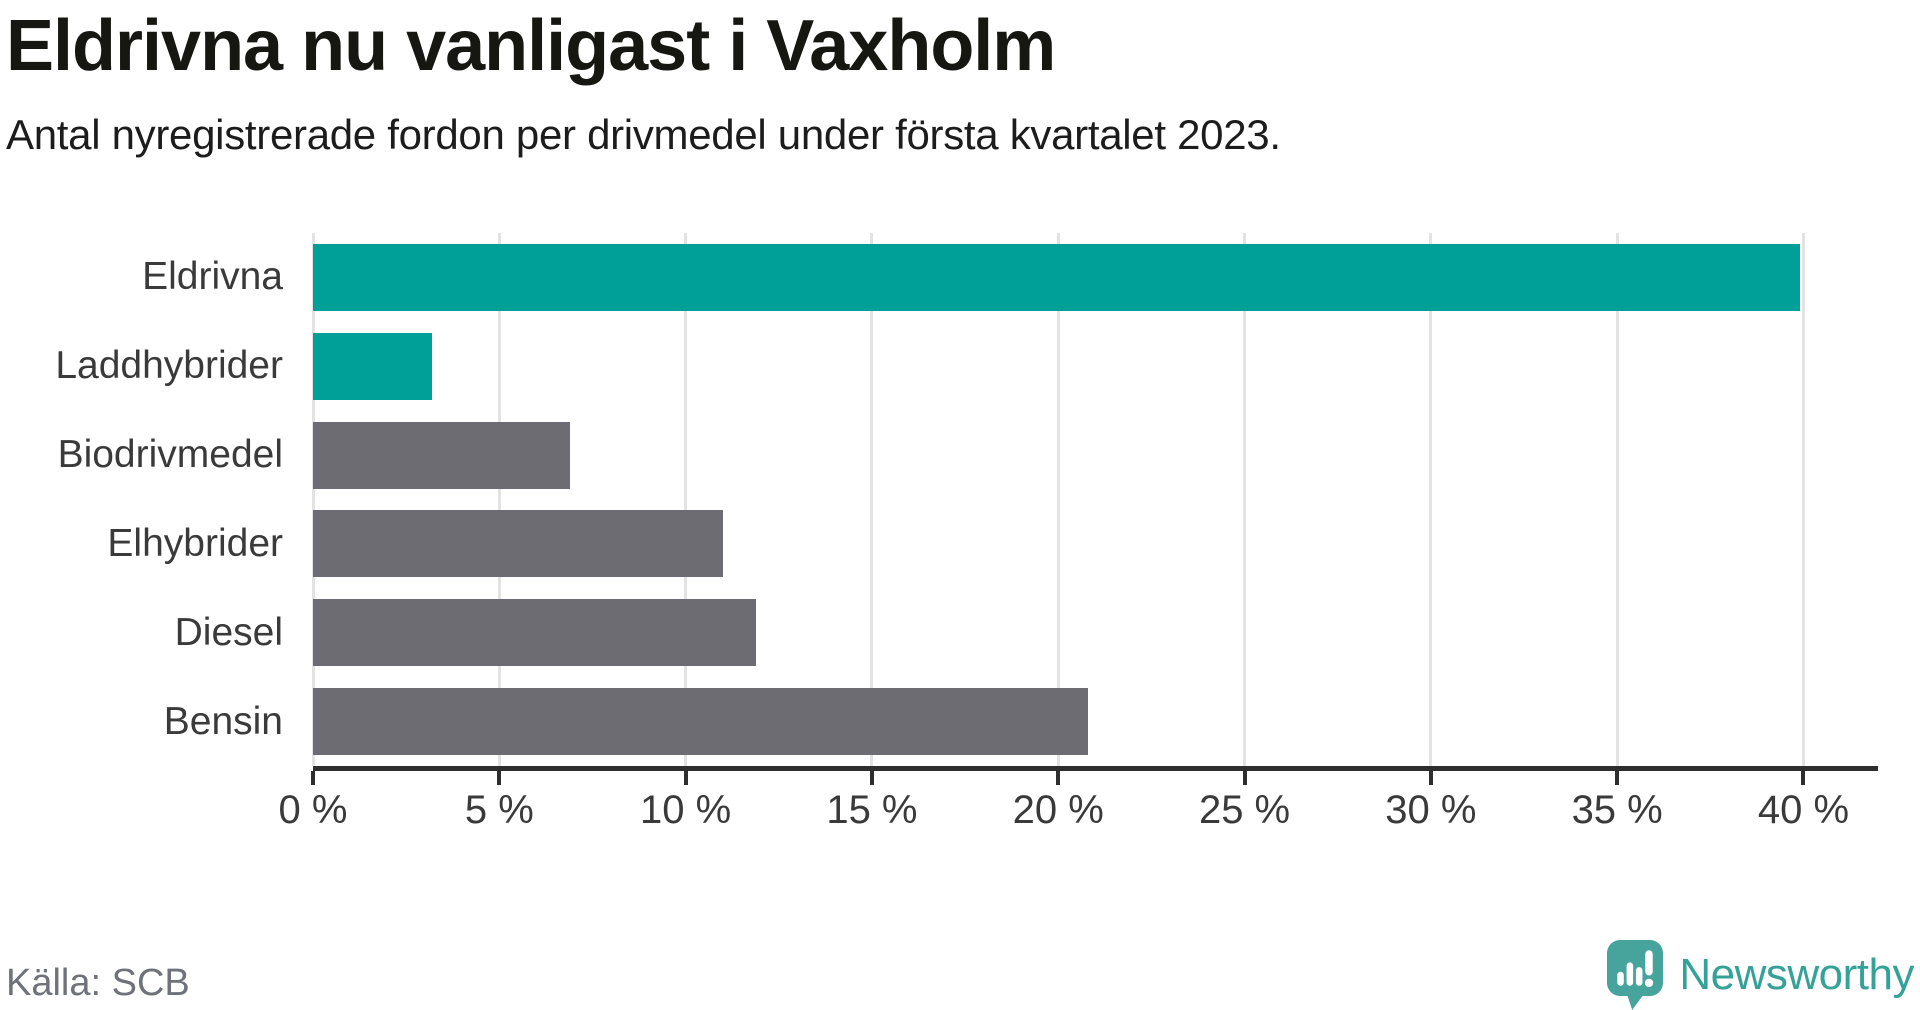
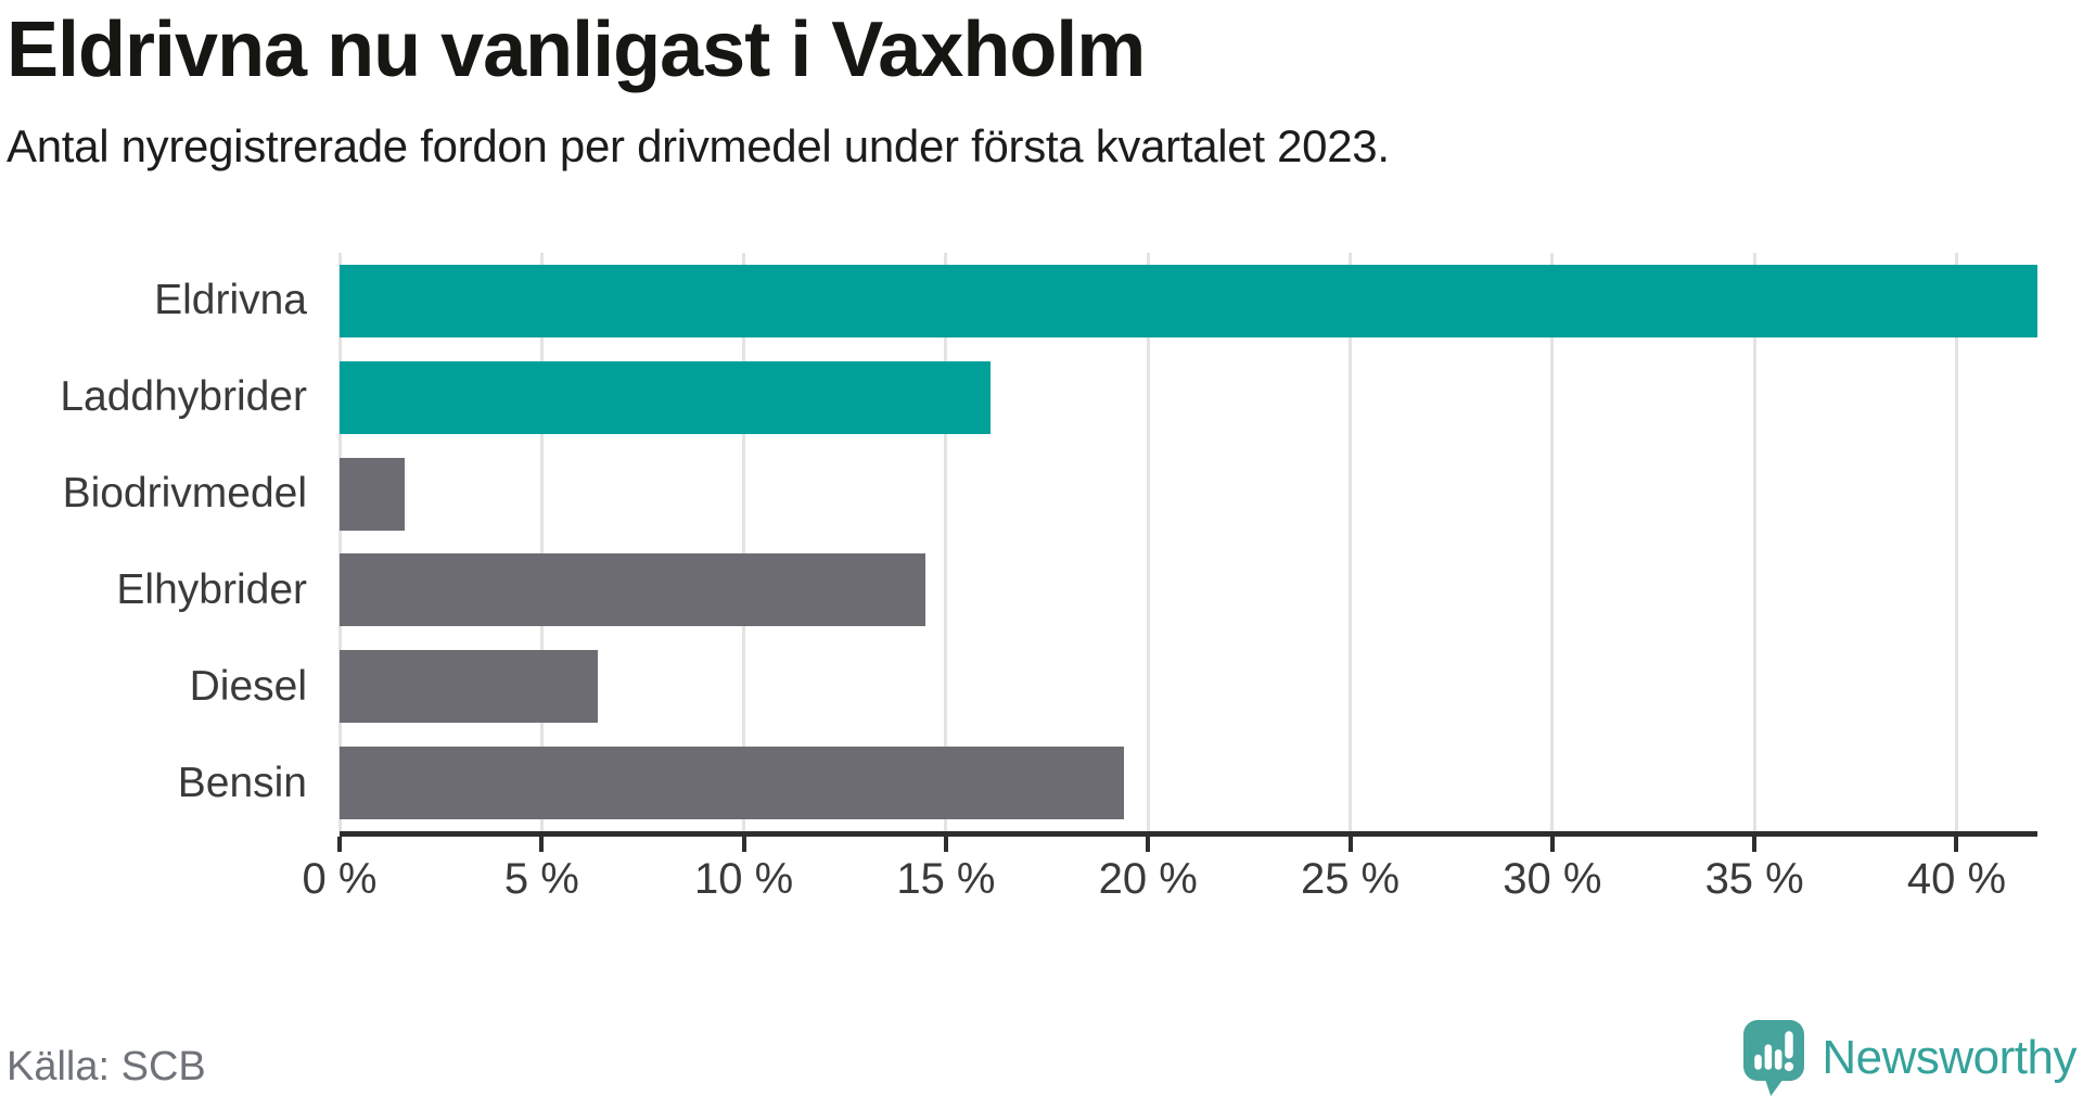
Eldrivna: 39.9% -> 42.0%
Laddhybrider: 3.2% -> 16.1%
Biodrivmedel: 6.9% -> 1.6%
Elhybrider: 11.0% -> 14.5%
Diesel: 11.9% -> 6.4%
Bensin: 20.8% -> 19.4%
